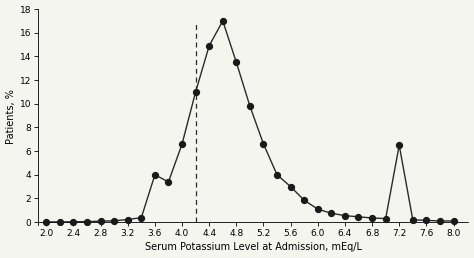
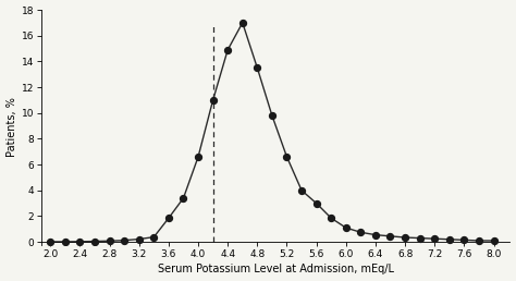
3.6: 4.0 -> 1.9
7.2: 6.5 -> 0.2
